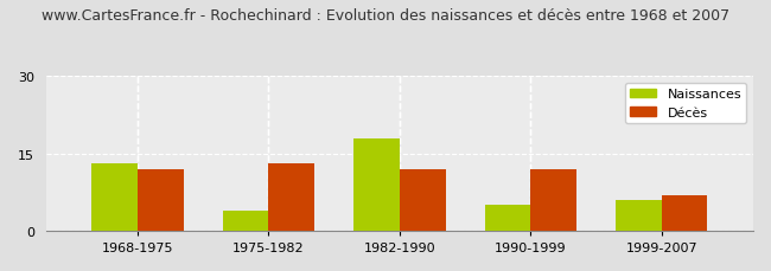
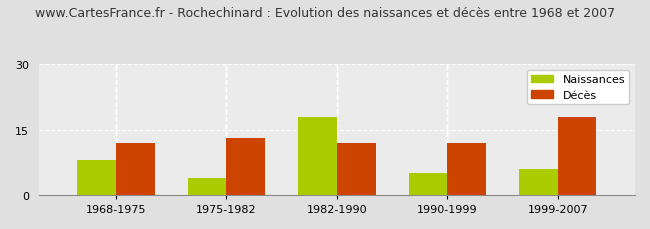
Naissances/1968-1975: 13 -> 8
Décès/1999-2007: 7 -> 18
